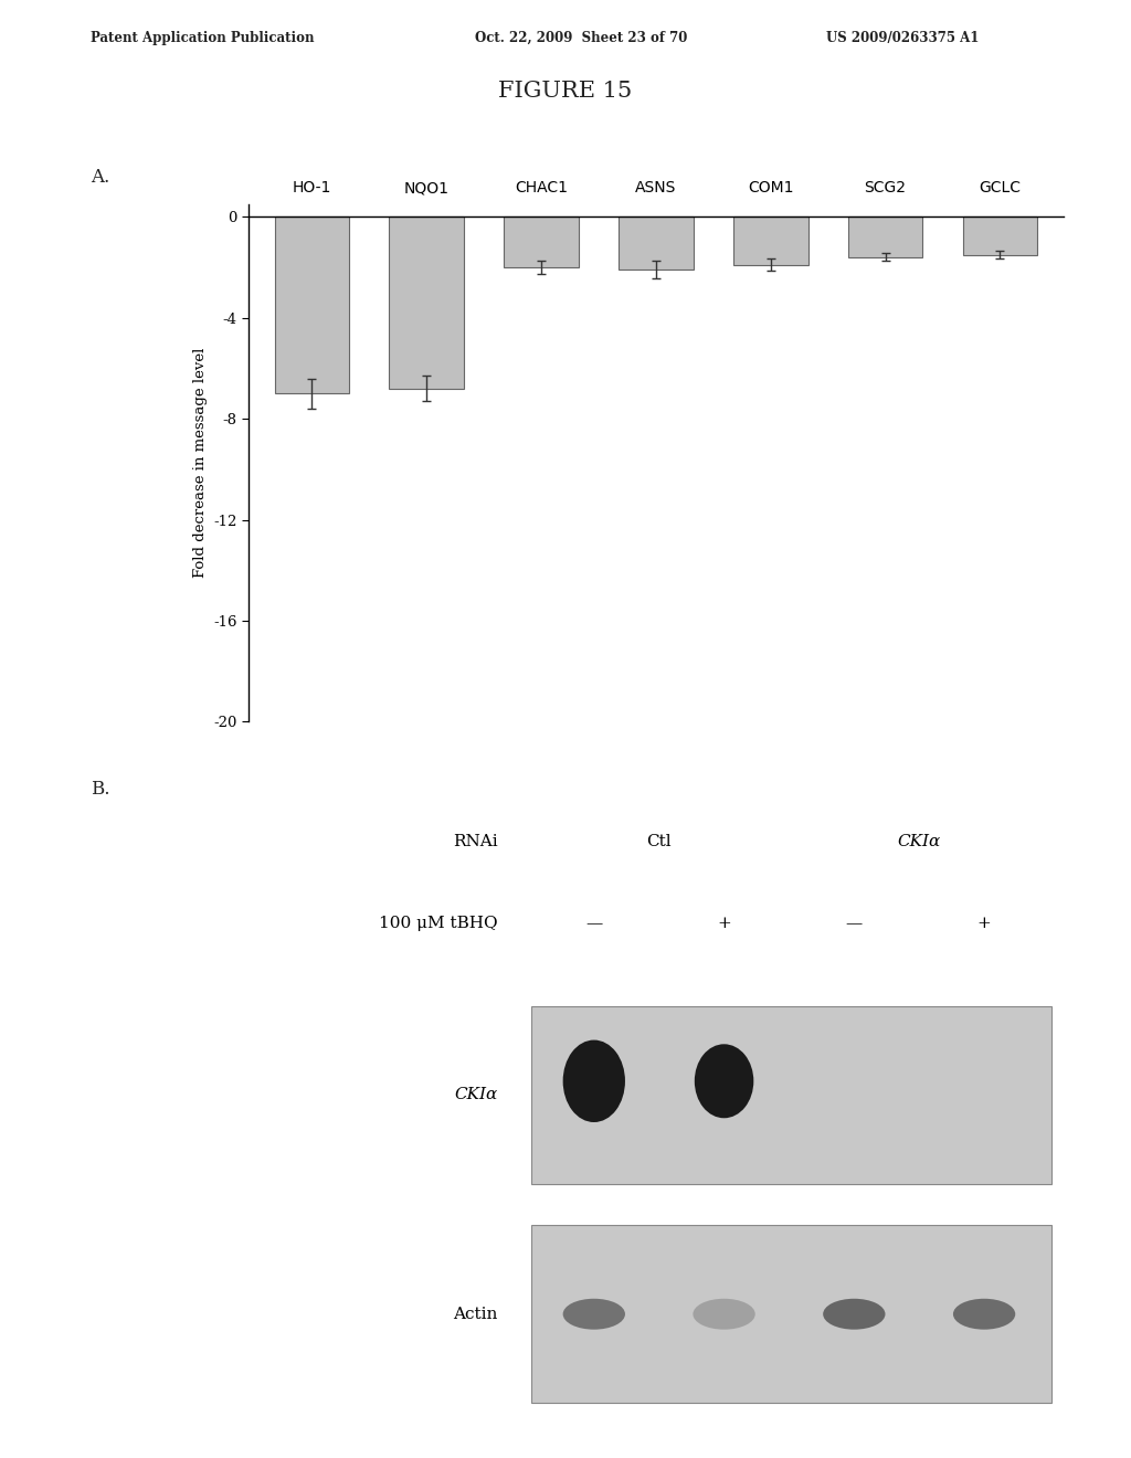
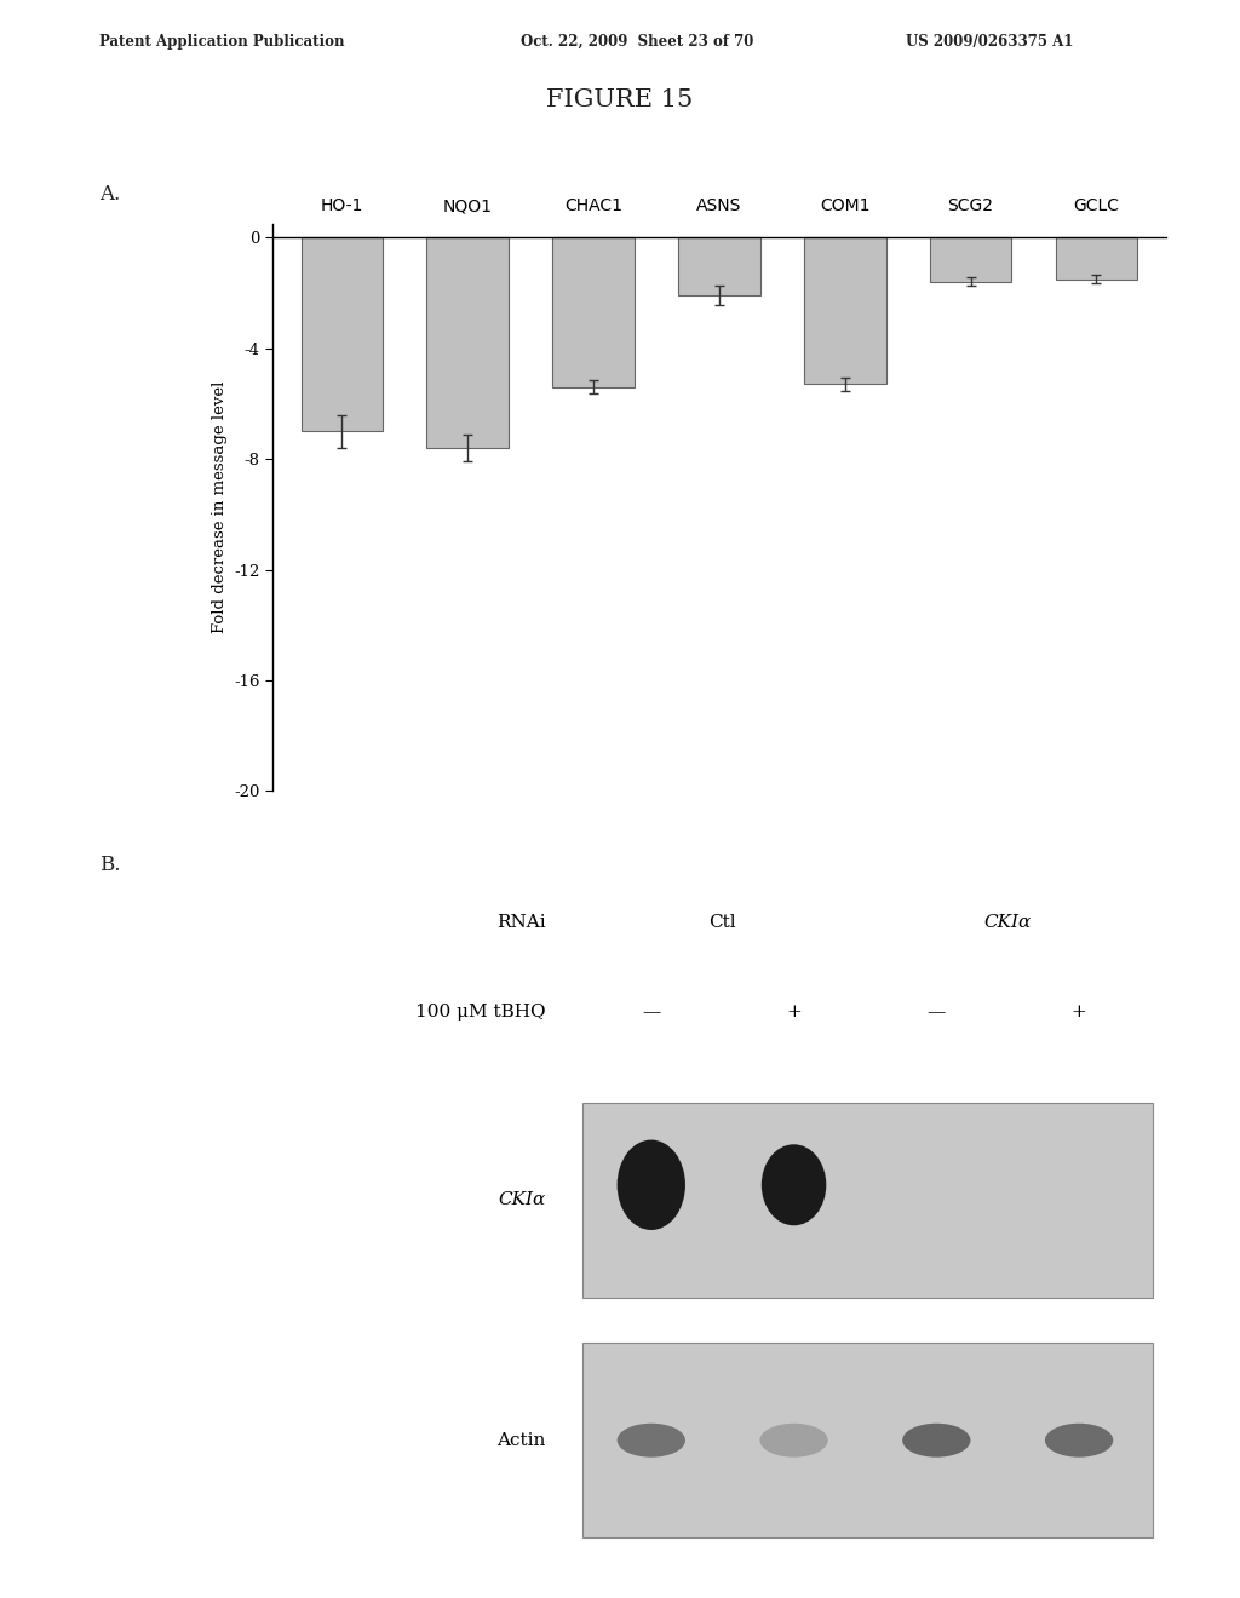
NQO1: -6.8 -> -7.6
CHAC1: -2.0 -> -5.4
COM1: -1.9 -> -5.3
